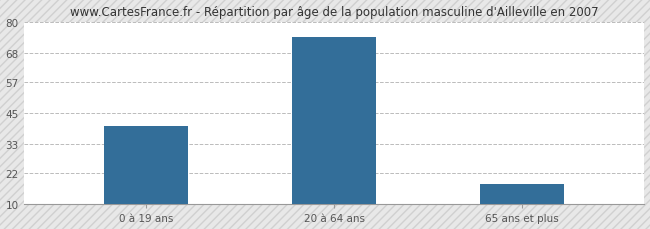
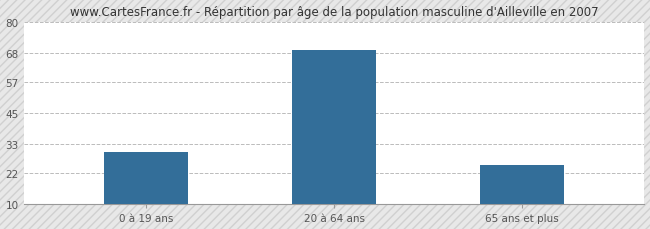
0 à 19 ans: 40 -> 30
20 à 64 ans: 74 -> 69
65 ans et plus: 18 -> 25
